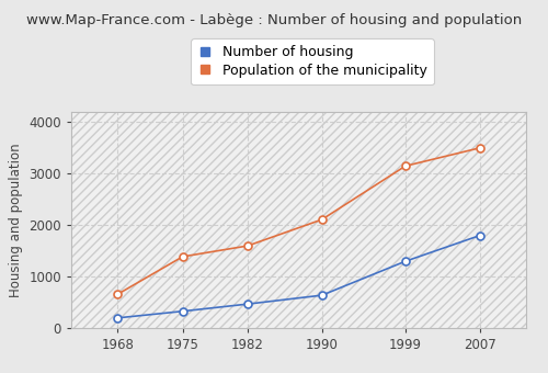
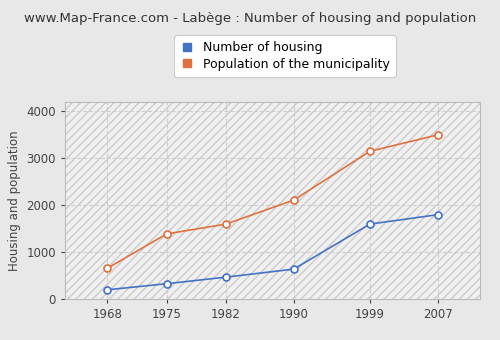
Number of housing/1999: 1300 -> 1600
